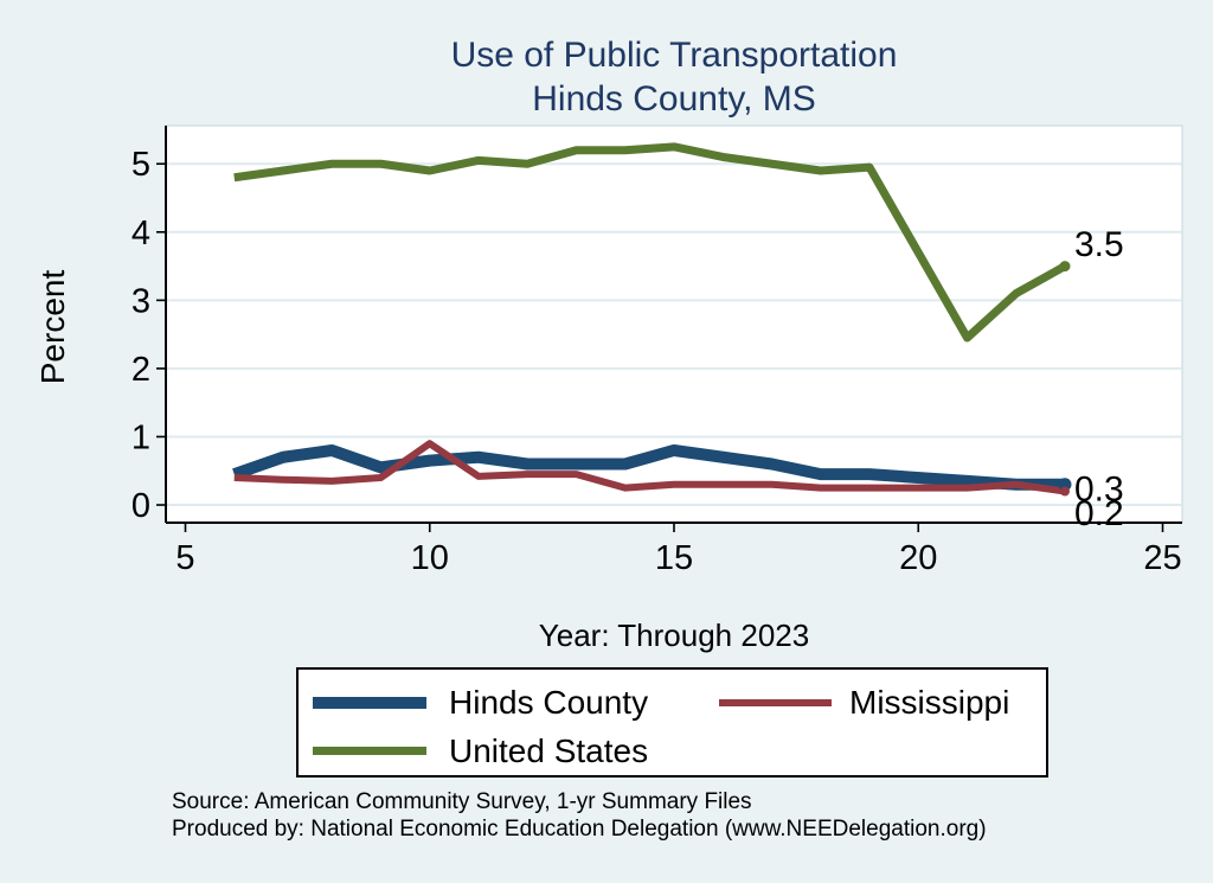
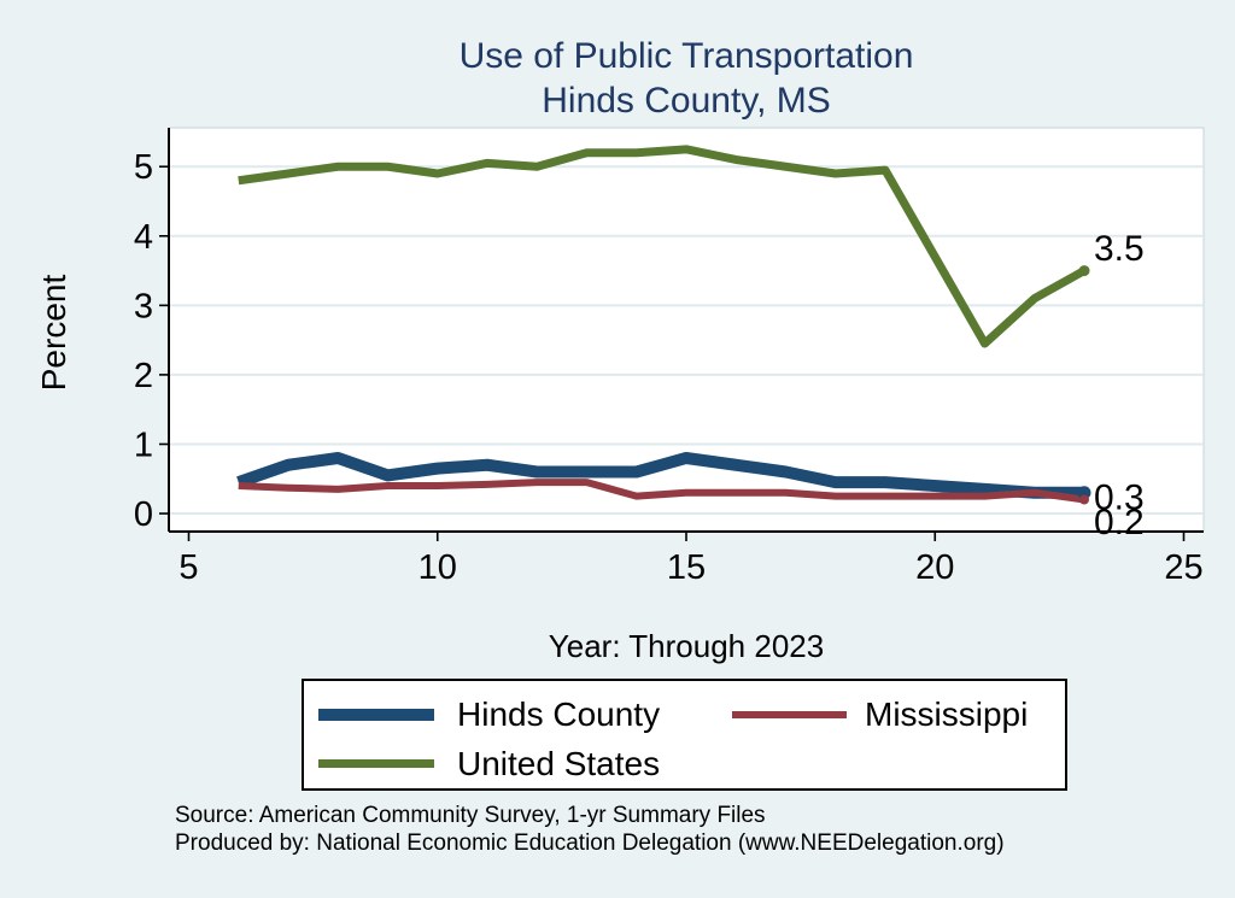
Mississippi/10: 0.9 -> 0.4
